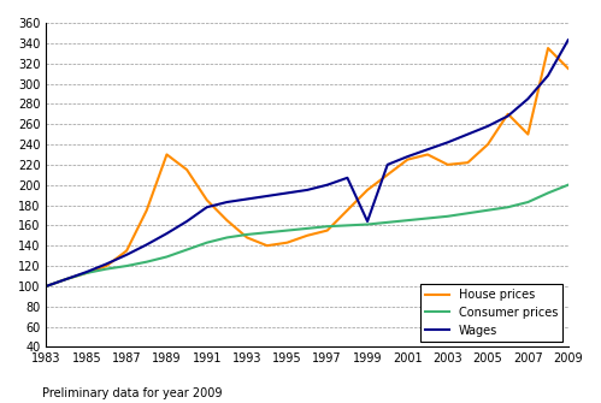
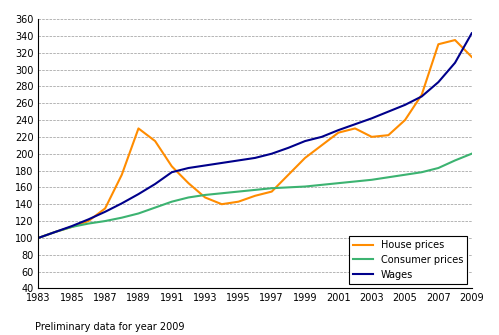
Wages/1999: 164 -> 215
House prices/2007: 250 -> 330
